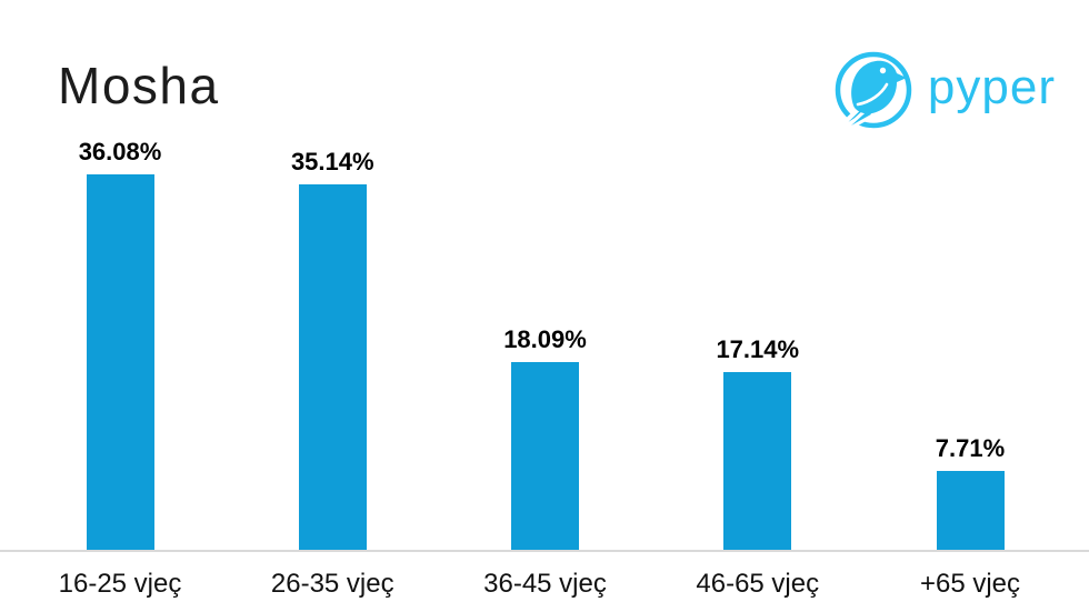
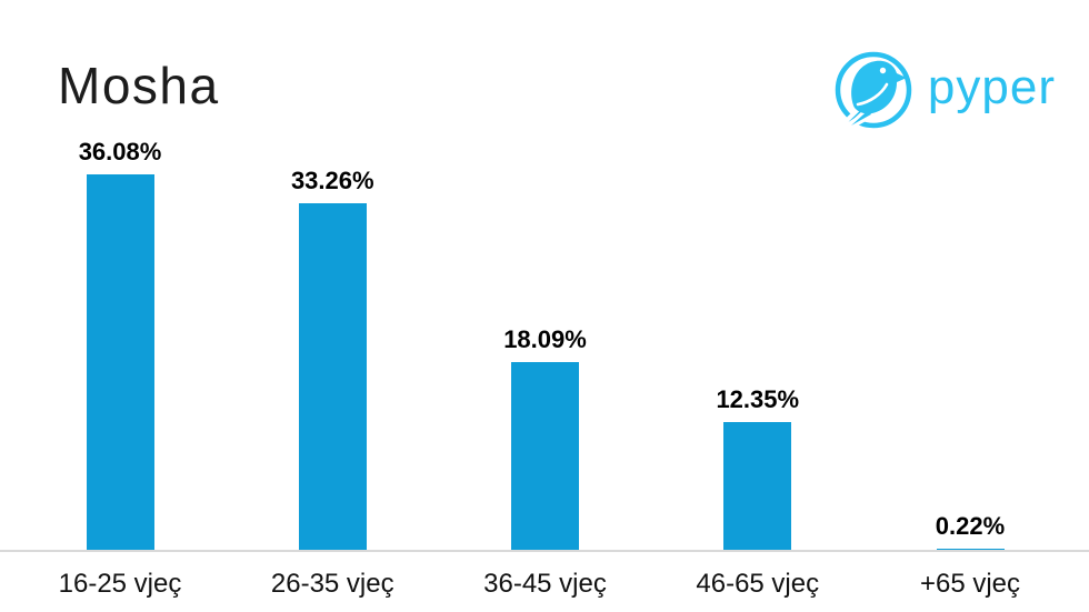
26-35 vjeç: 35.14% -> 33.26%
46-65 vjeç: 17.14% -> 12.35%
+65 vjeç: 7.71% -> 0.22%
